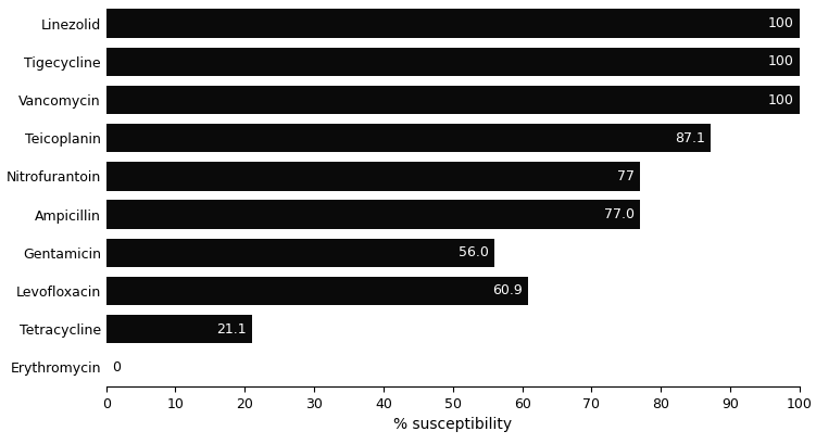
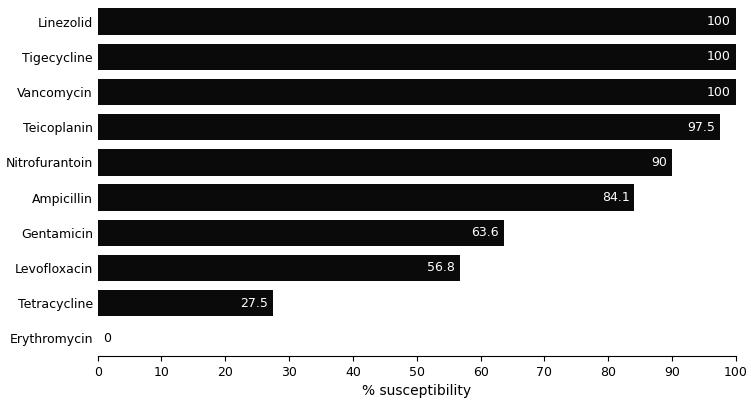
Teicoplanin: 87.1 -> 97.5
Nitrofurantoin: 77 -> 90
Ampicillin: 77.0 -> 84.1
Gentamicin: 56.0 -> 63.6
Levofloxacin: 60.9 -> 56.8
Tetracycline: 21.1 -> 27.5
